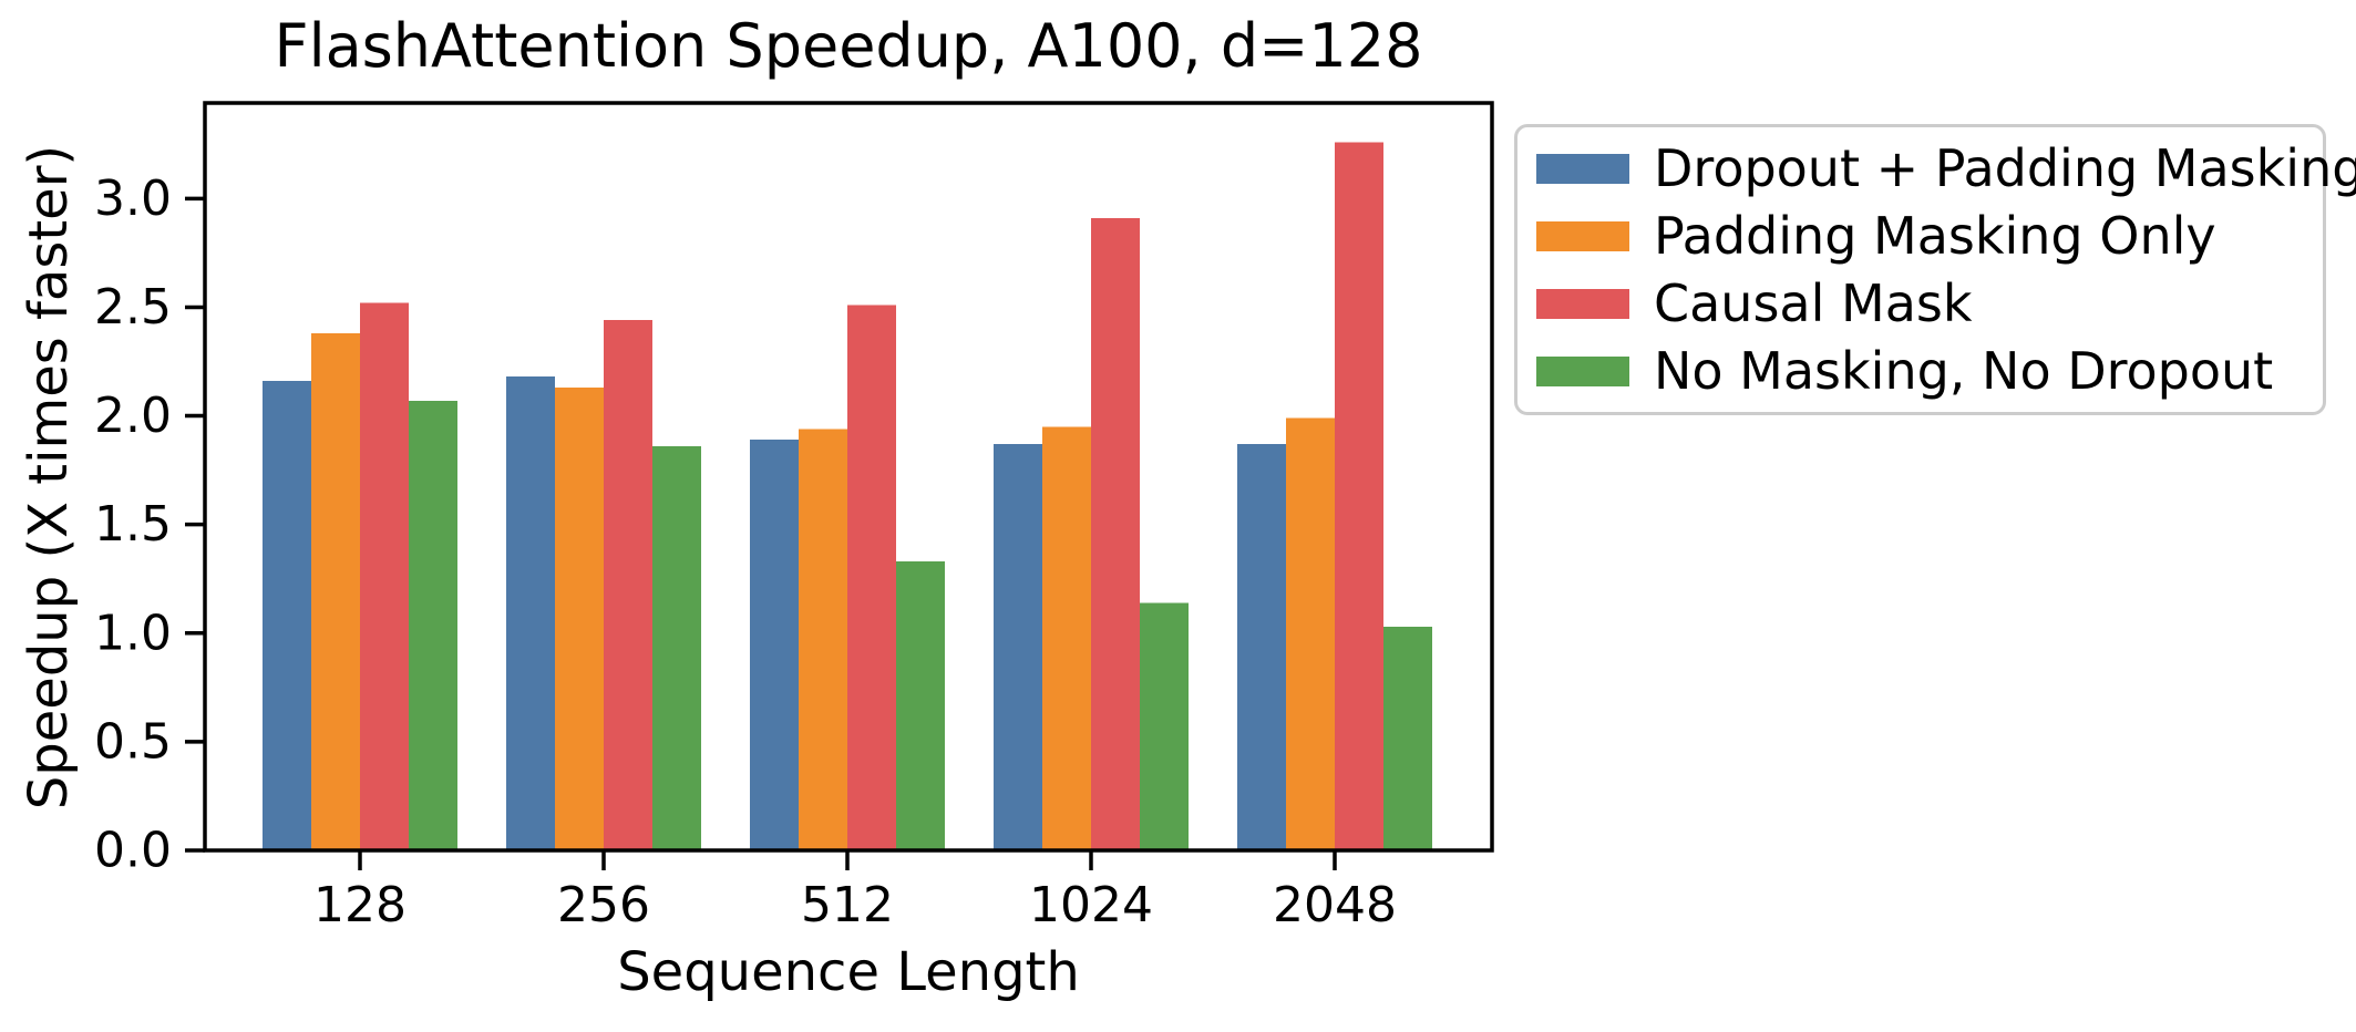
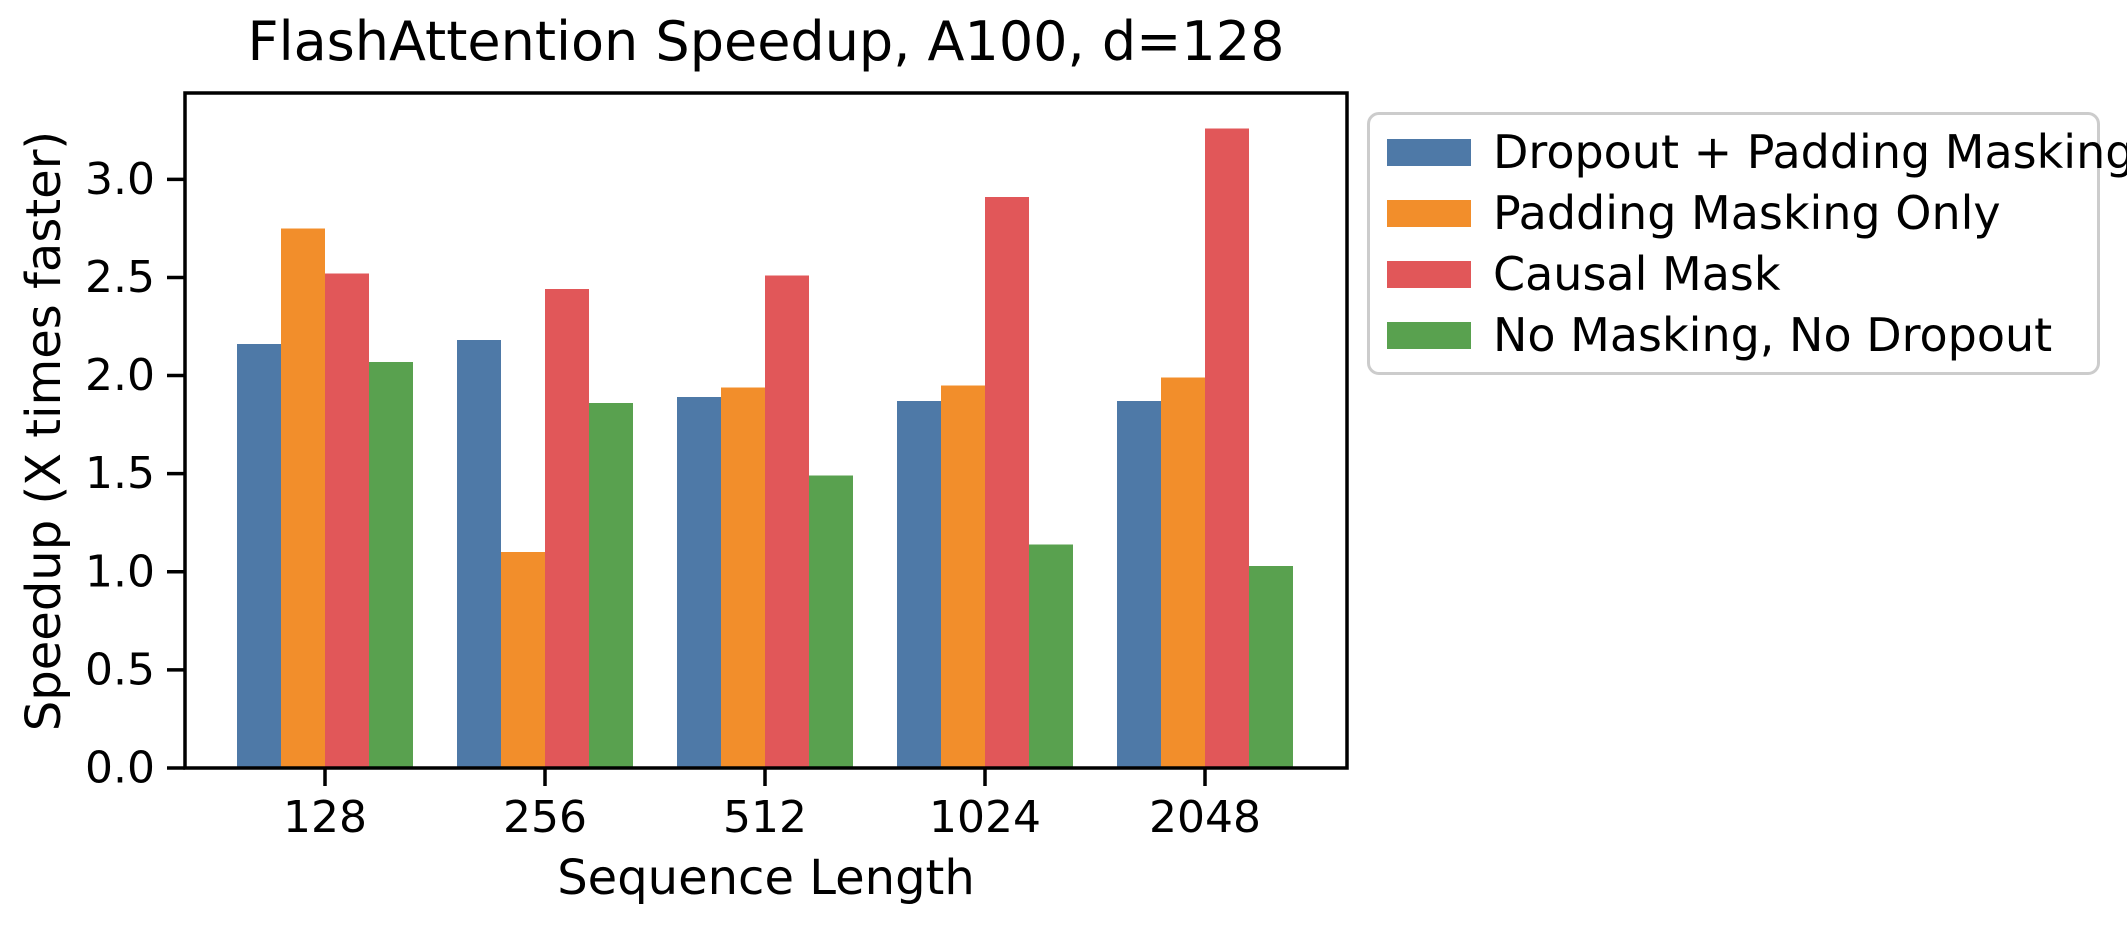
Padding Masking Only/128: 2.38 -> 2.75
Padding Masking Only/256: 2.13 -> 1.10
No Masking, No Dropout/512: 1.33 -> 1.49
